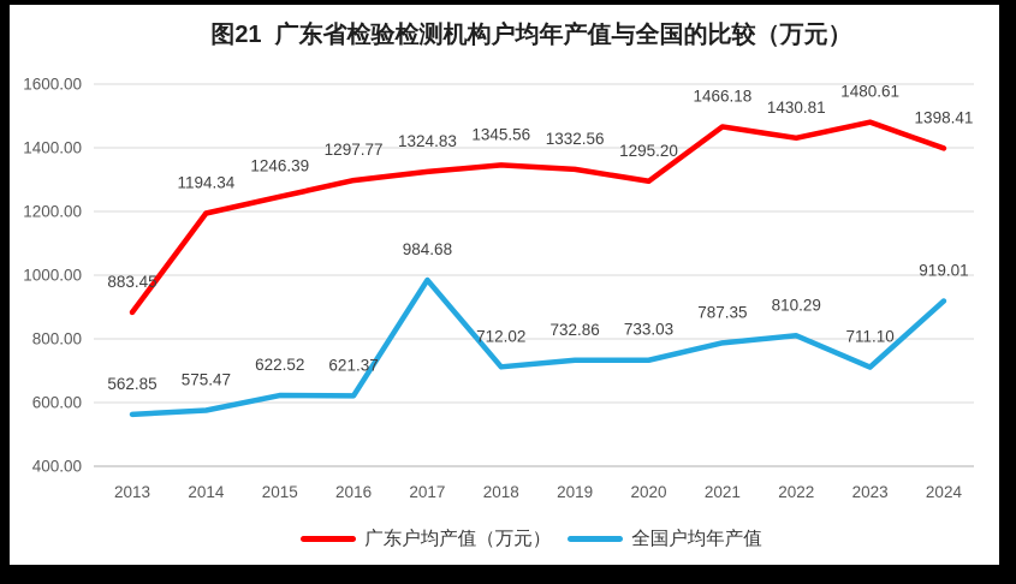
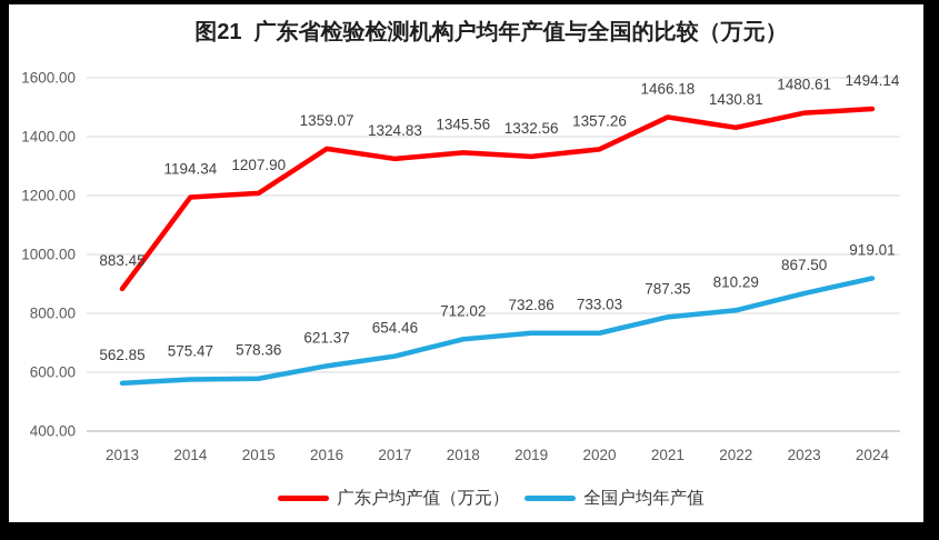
广东户均产值（万元）/2015: 1246.39 -> 1207.90
全国户均年产值/2015: 622.52 -> 578.36
广东户均产值（万元）/2016: 1297.77 -> 1359.07
全国户均年产值/2017: 984.68 -> 654.46
广东户均产值（万元）/2020: 1295.20 -> 1357.26
全国户均年产值/2023: 711.10 -> 867.50
广东户均产值（万元）/2024: 1398.41 -> 1494.14
